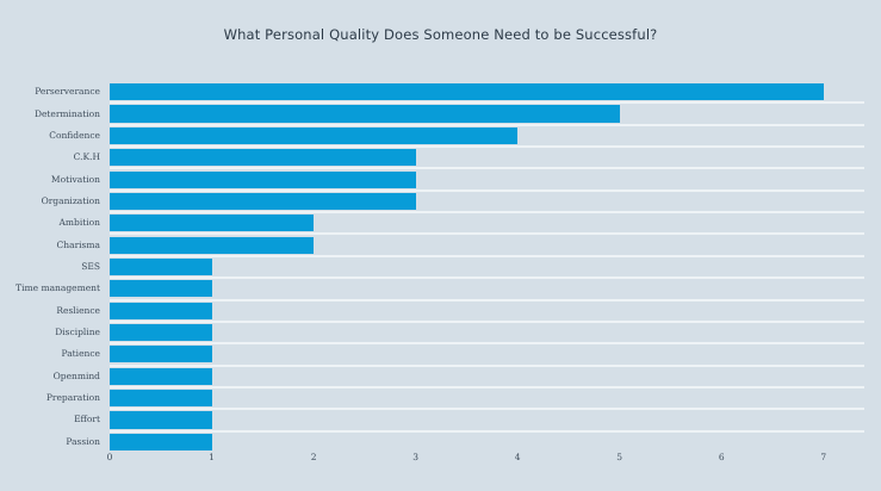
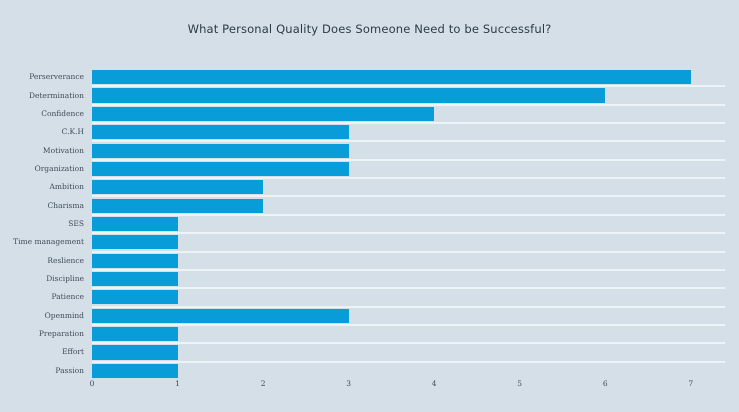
Determination: 5 -> 6
Openmind: 1 -> 3
